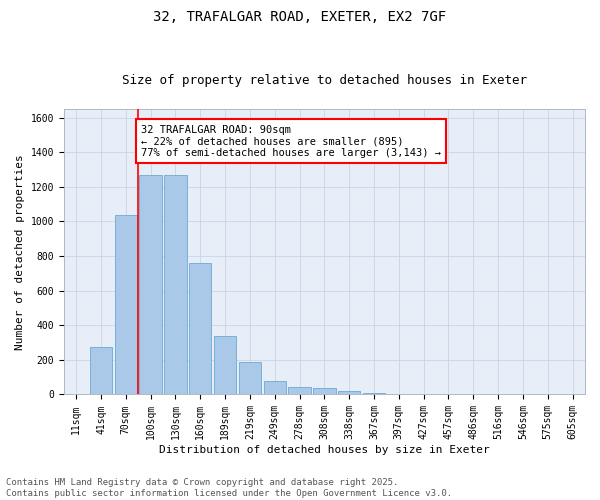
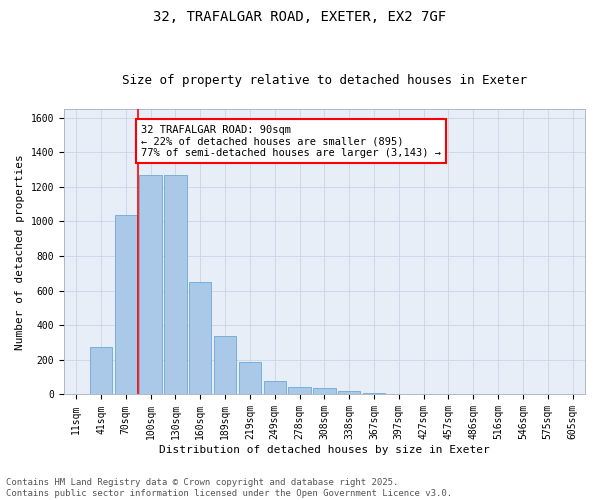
160sqm: 760 -> 650
